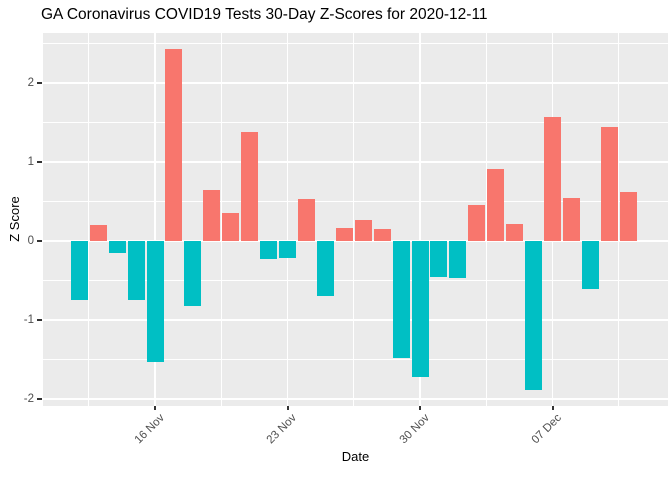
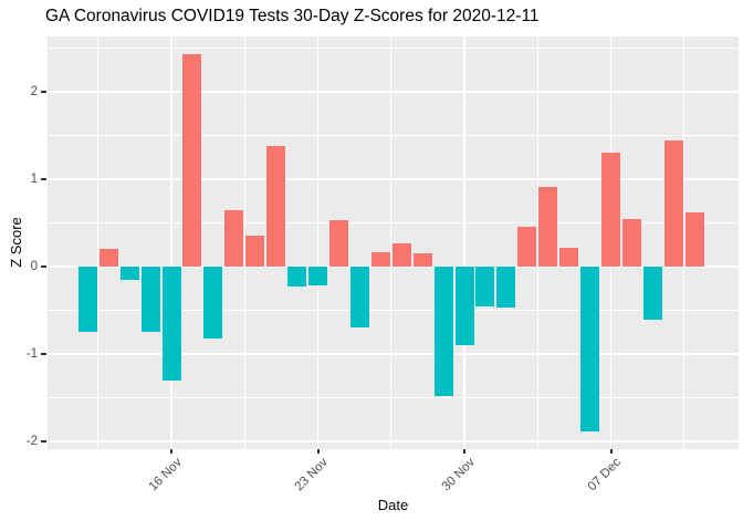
16 Nov: -1.5 -> -1.3
30 Nov: -1.7 -> -0.9
07 Dec: 1.6 -> 1.3
